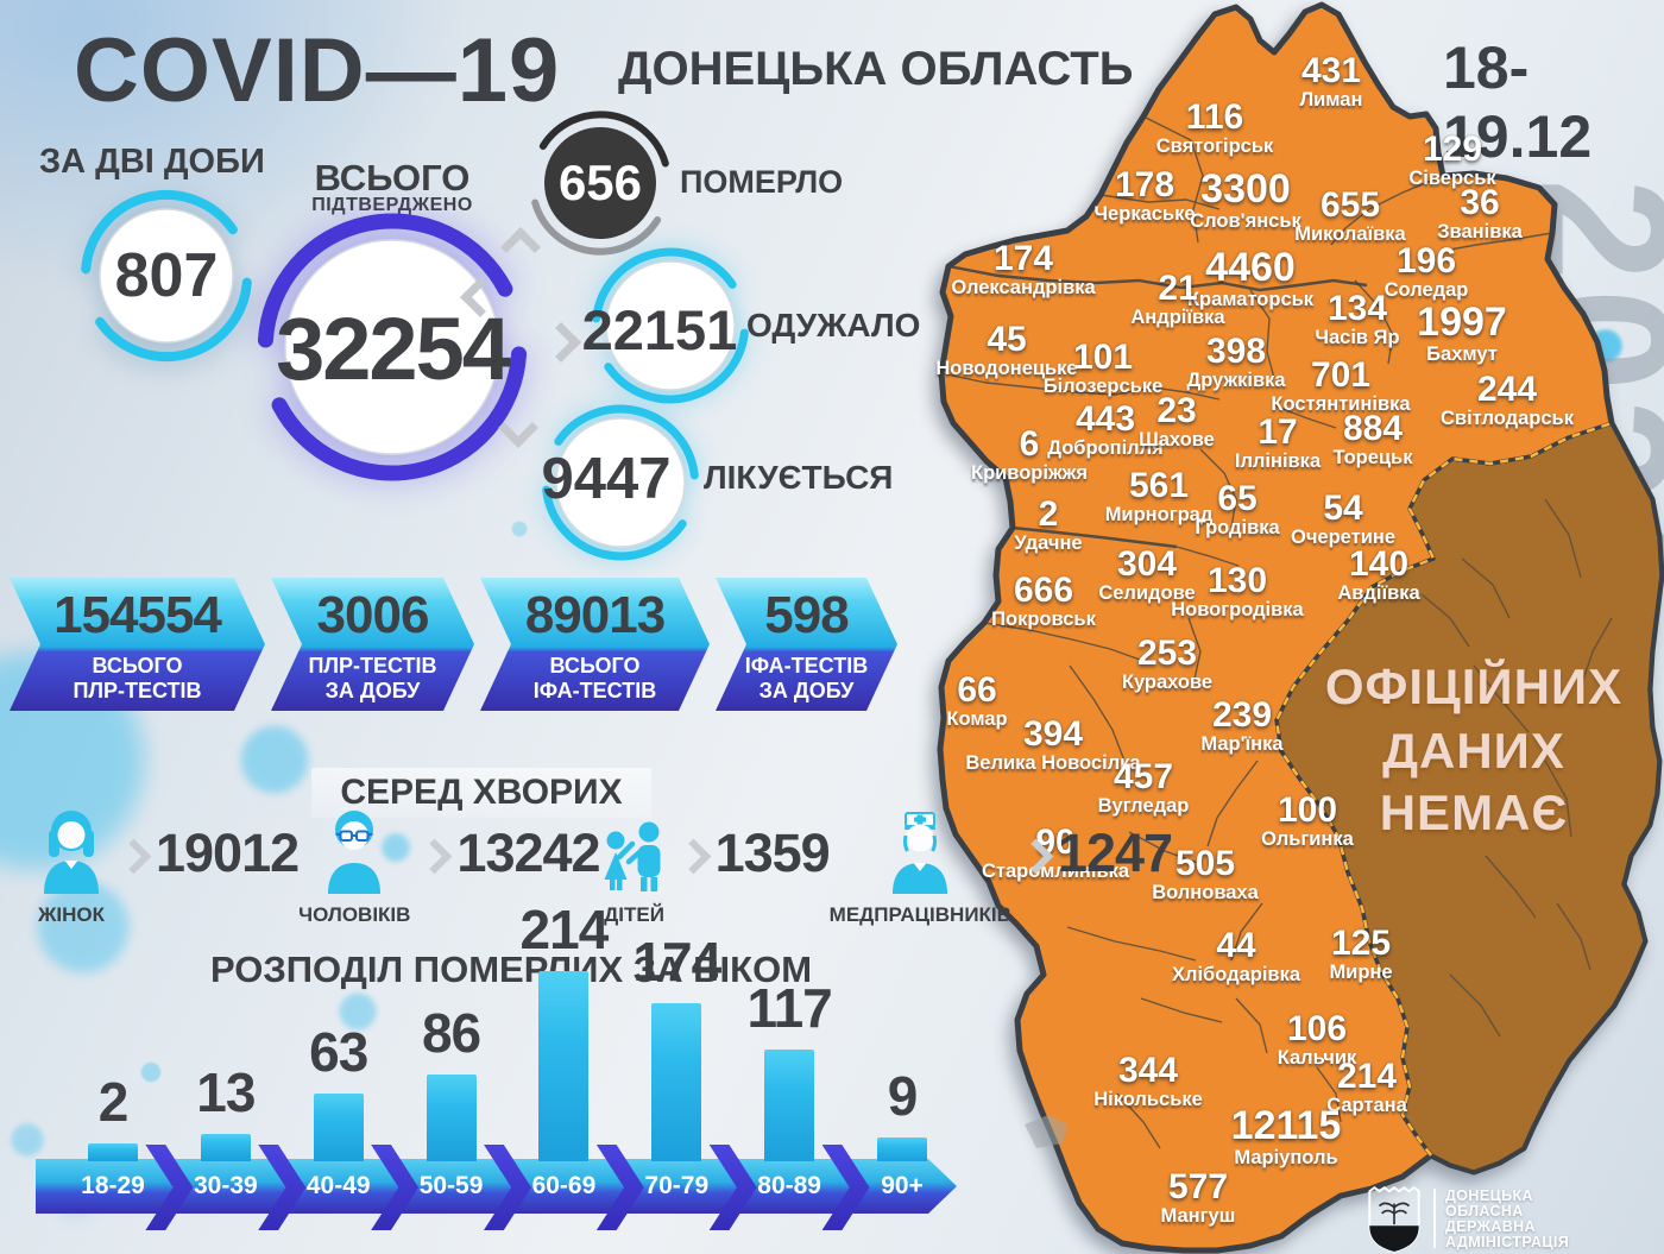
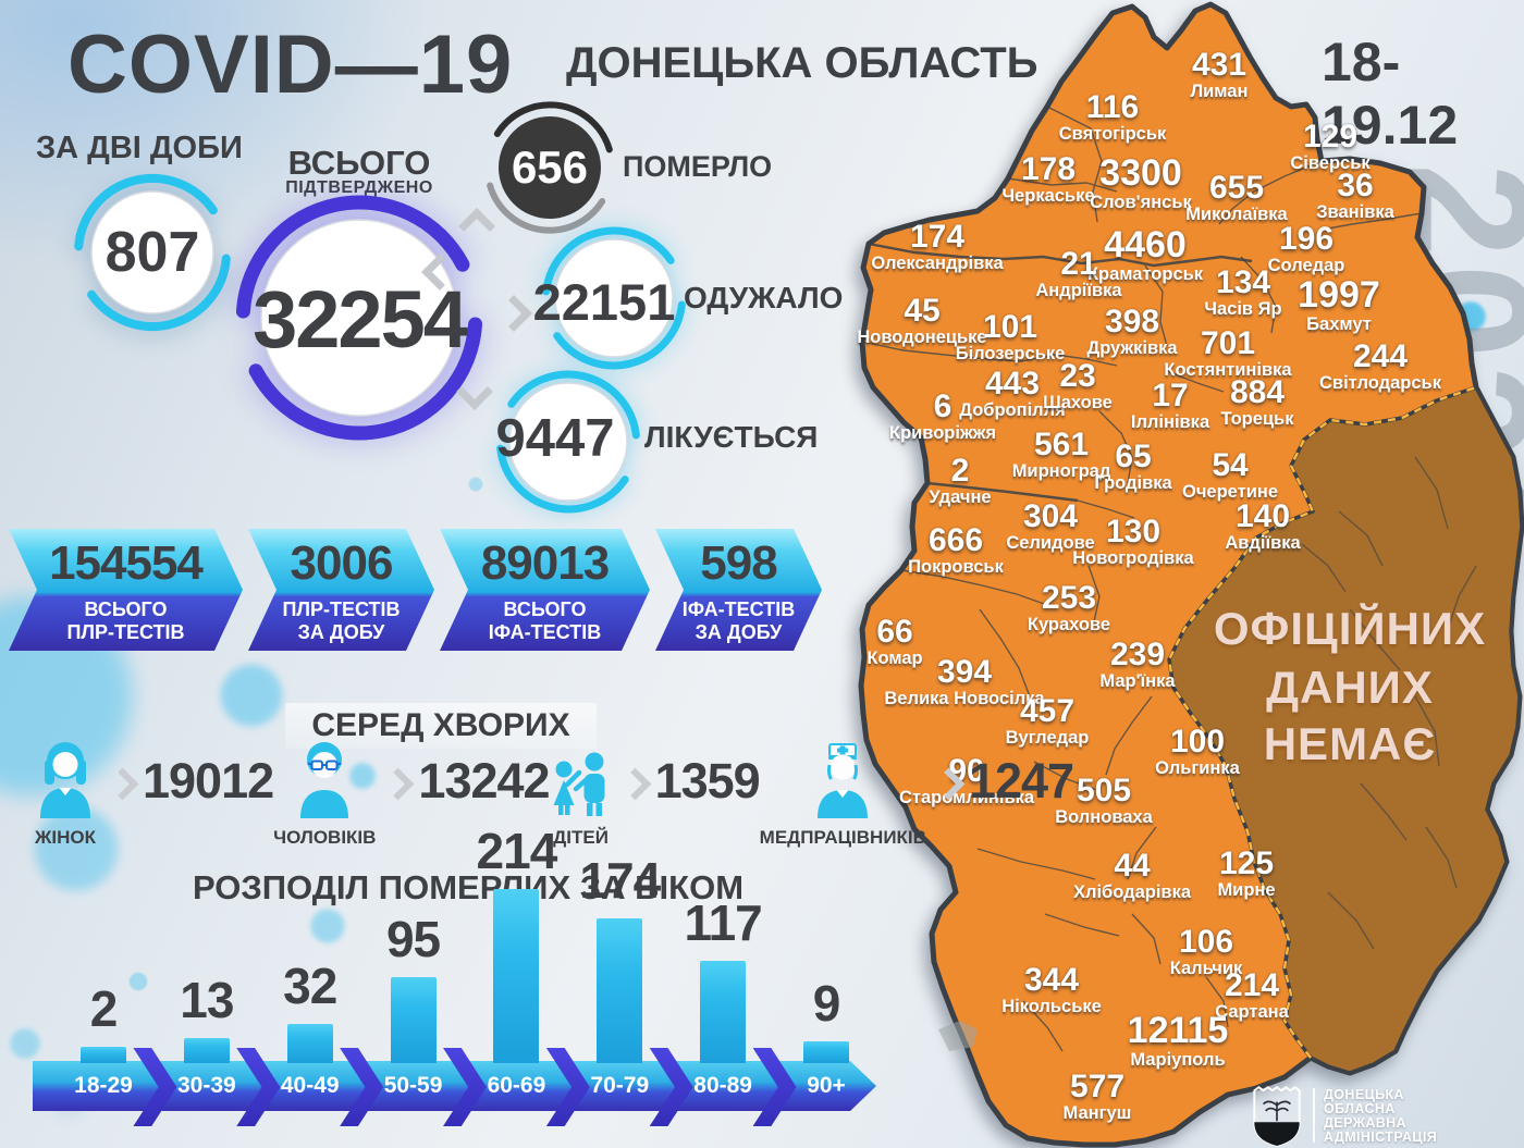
40-49: 63 -> 32
50-59: 86 -> 95
